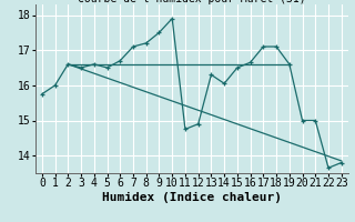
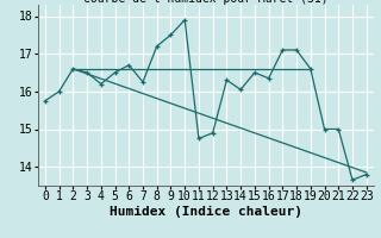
4: 16.60 -> 16.20
7: 17.10 -> 16.25
16: 16.65 -> 16.35
